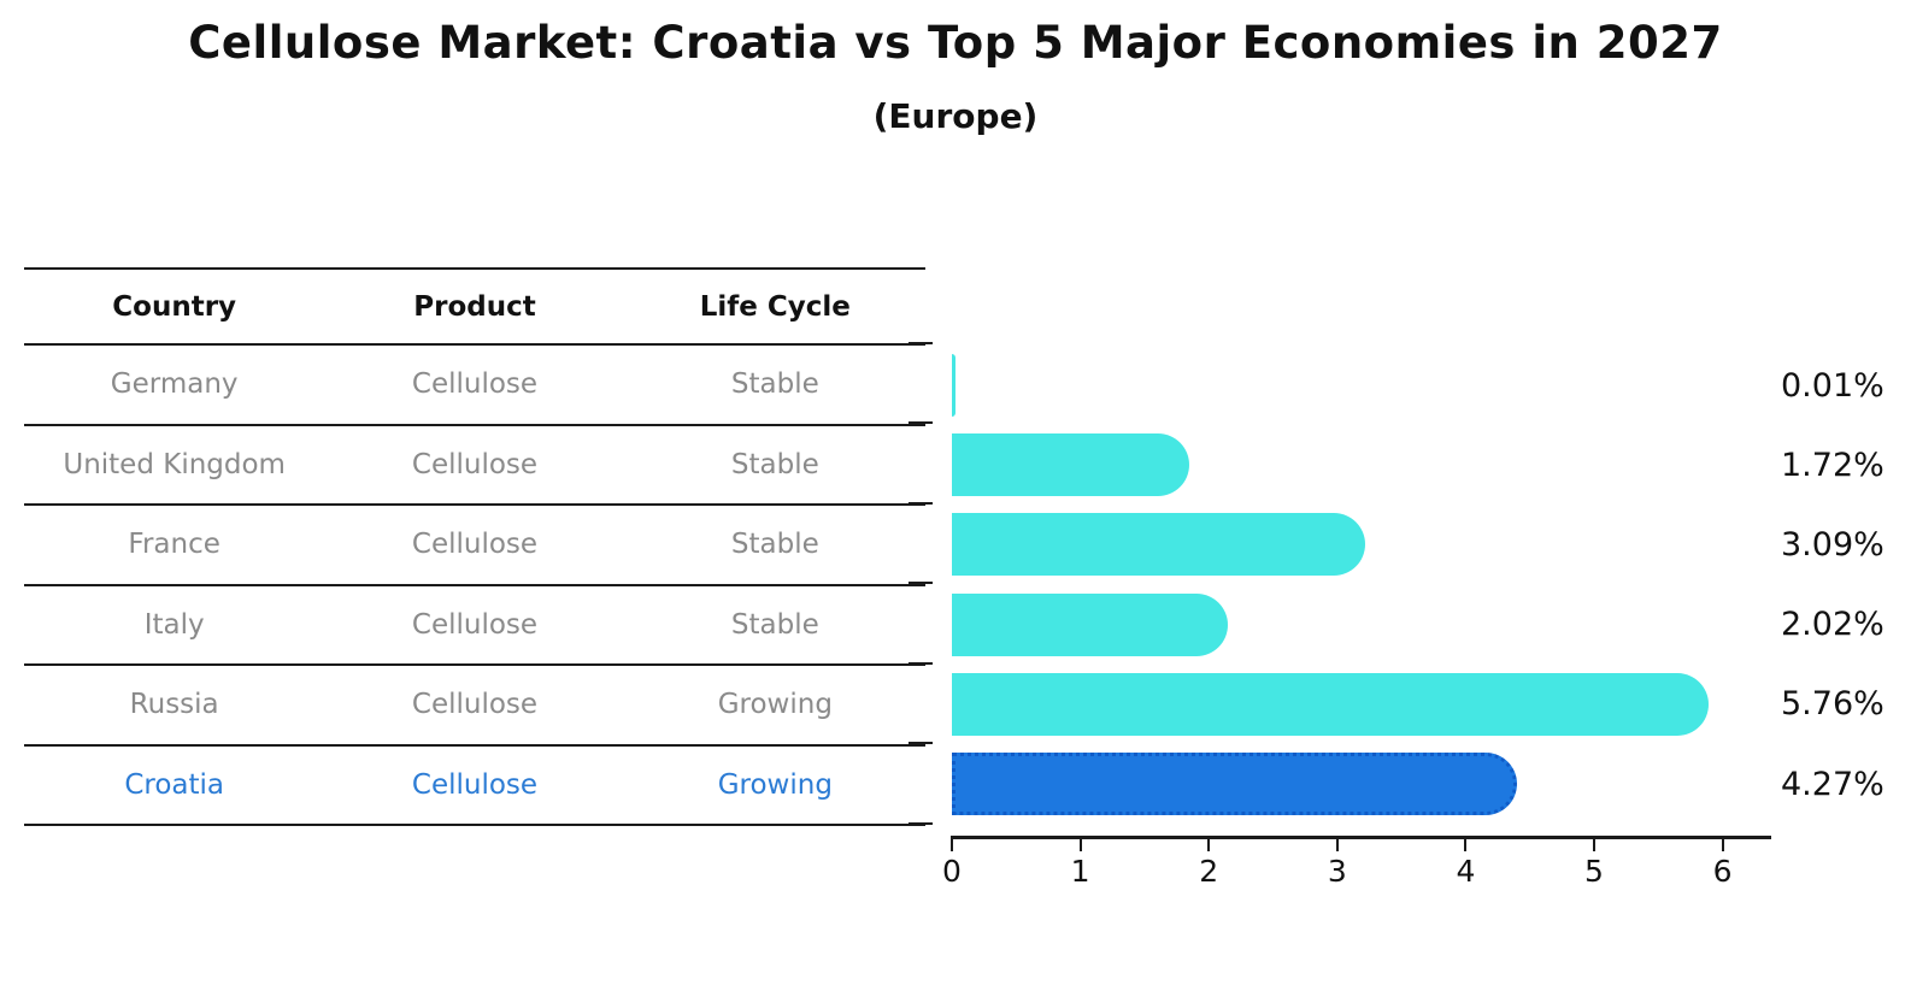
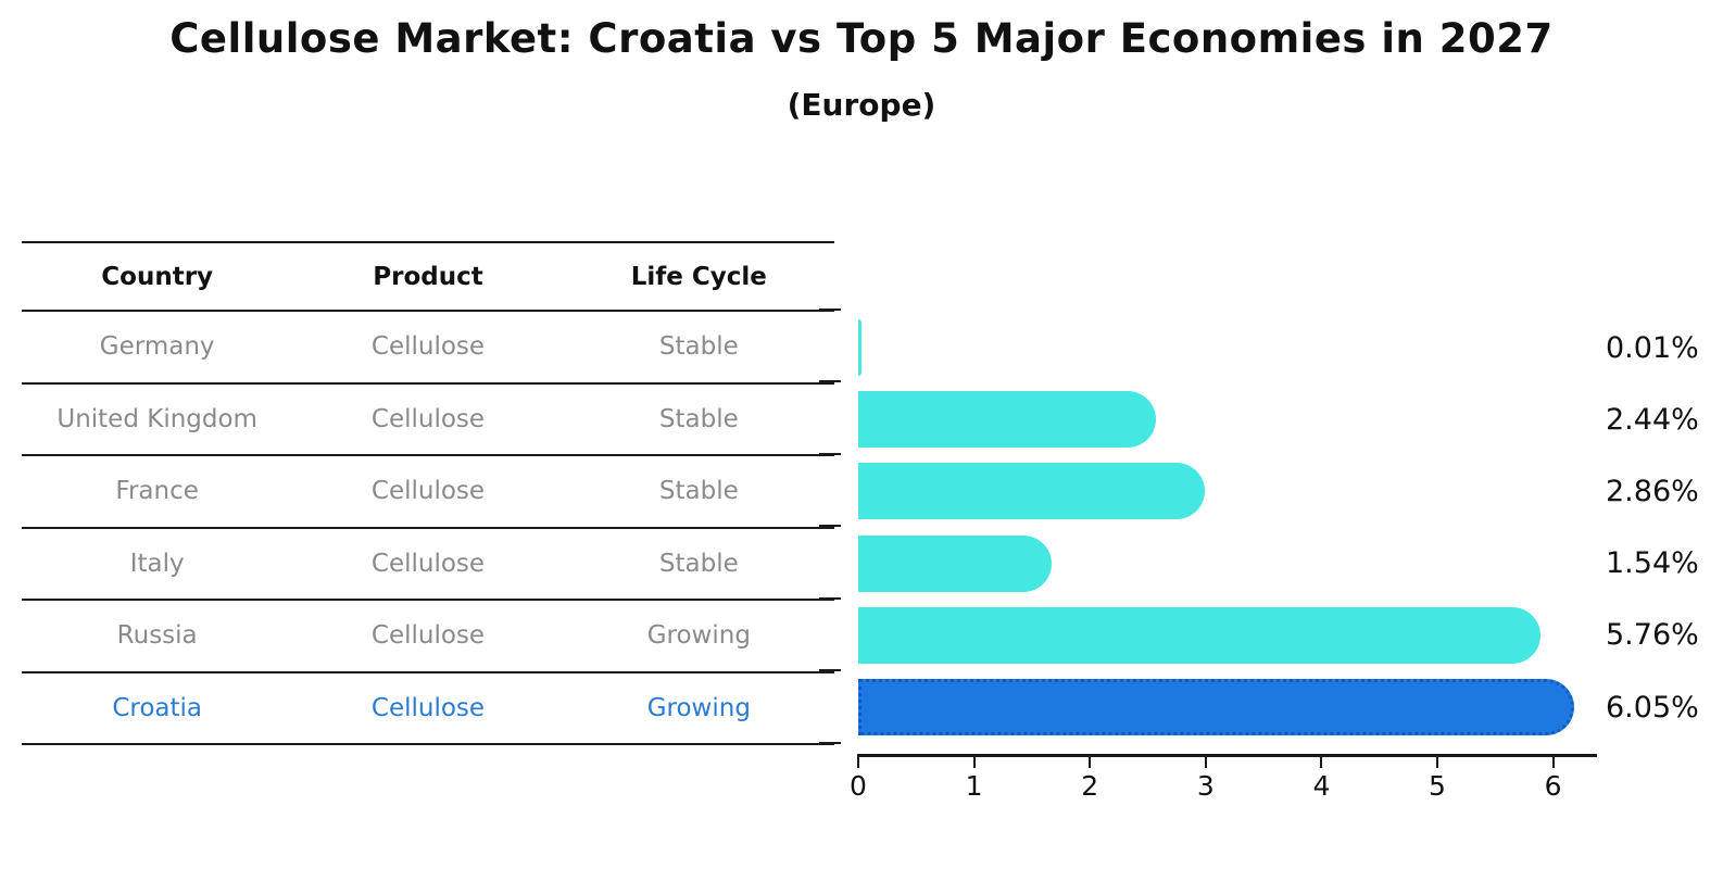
United Kingdom: 1.72% -> 2.44%
France: 3.09% -> 2.86%
Italy: 2.02% -> 1.54%
Croatia: 4.27% -> 6.05%
